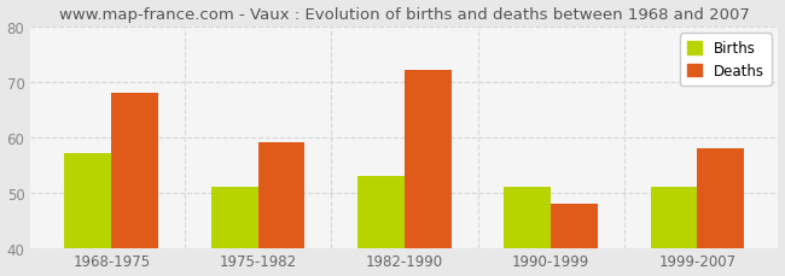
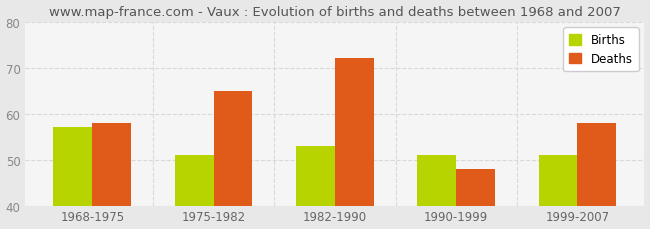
Deaths/1968-1975: 68 -> 58
Deaths/1975-1982: 59 -> 65
